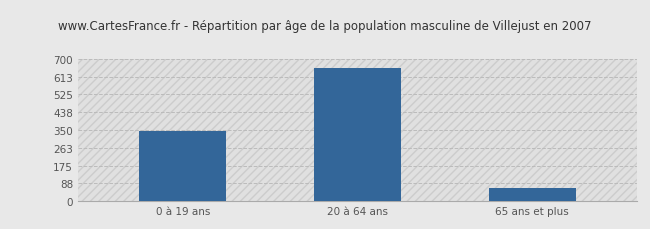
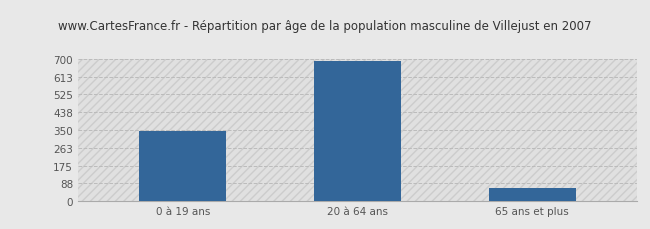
20 à 64 ans: 655 -> 688
